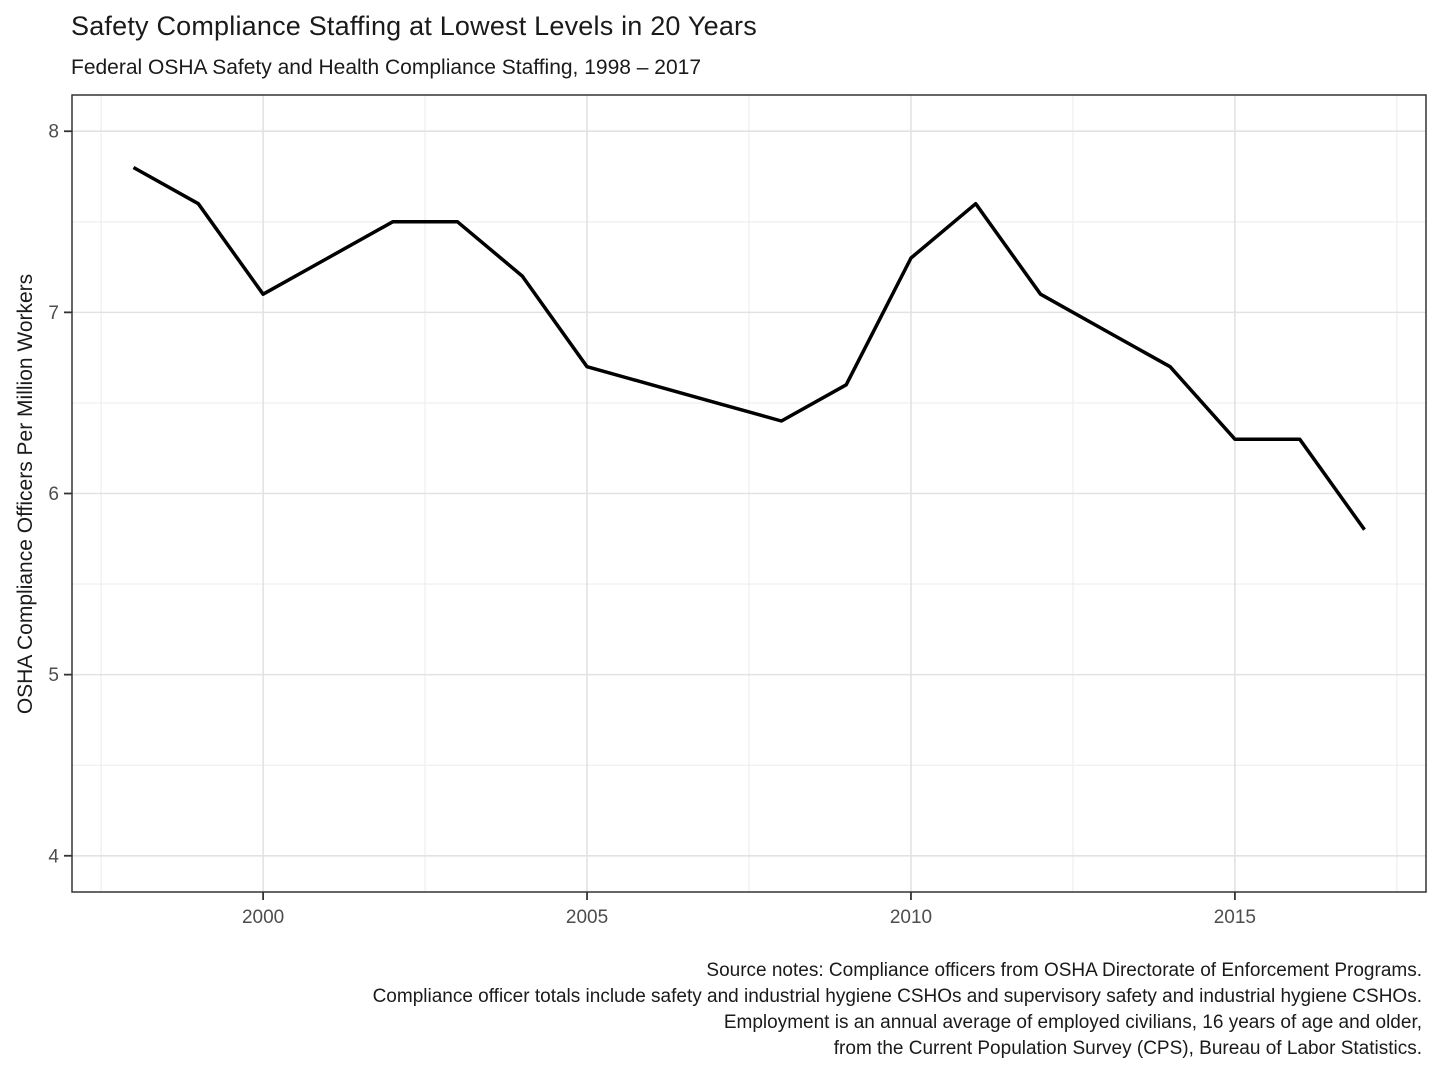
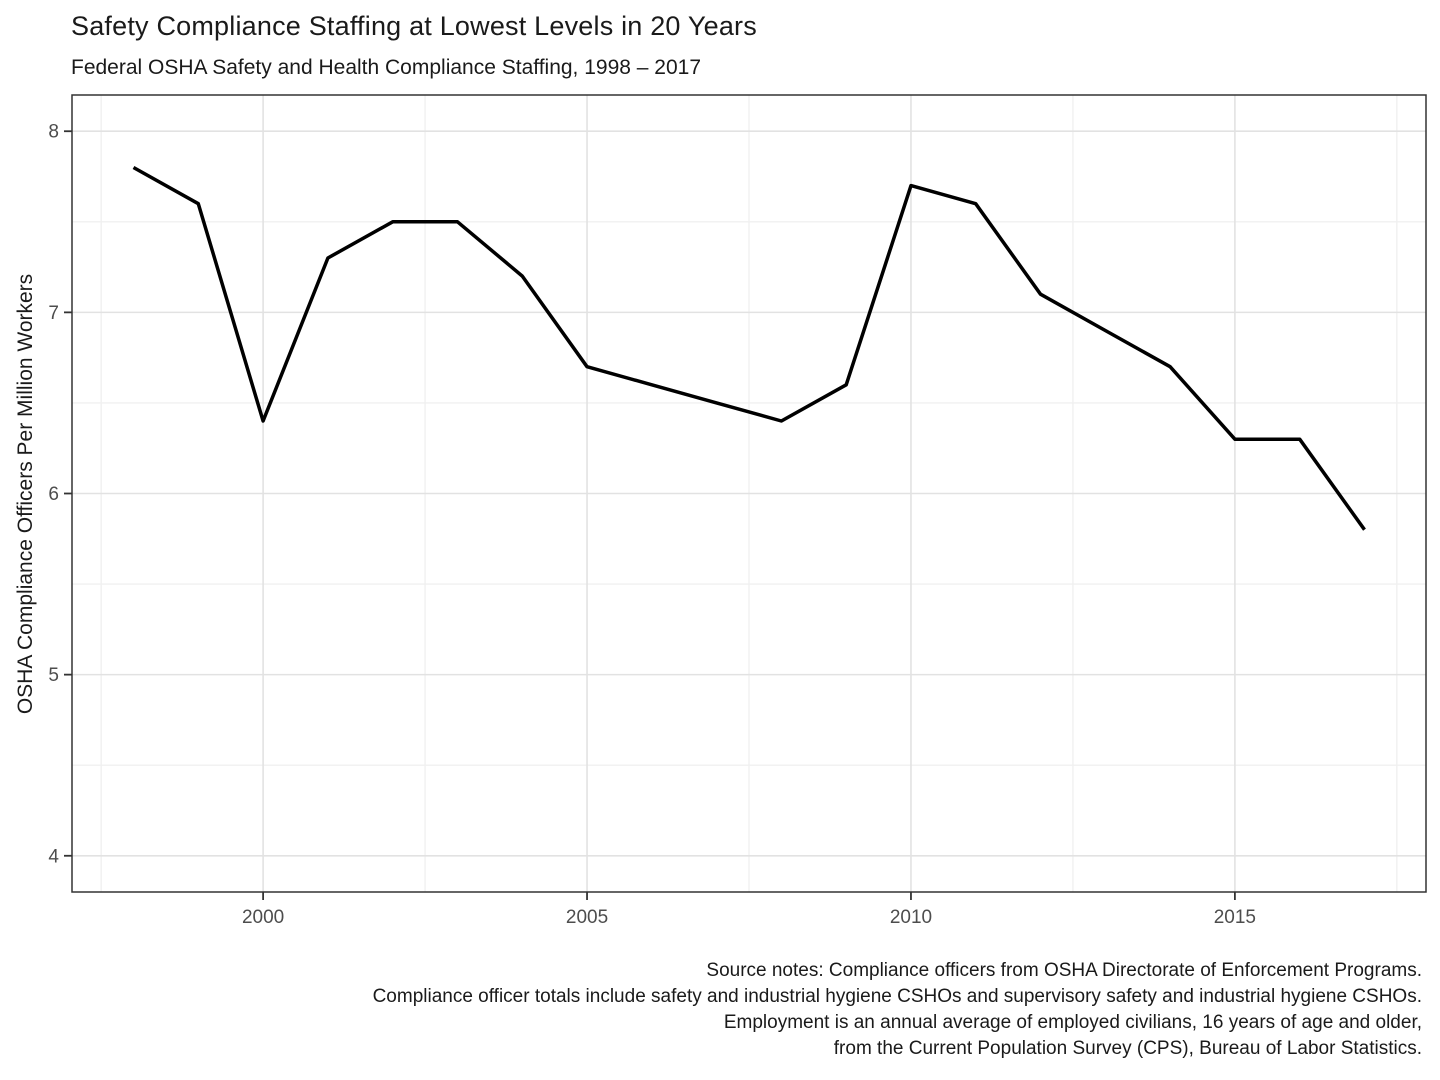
2000: 7.1 -> 6.4
2010: 7.3 -> 7.7
